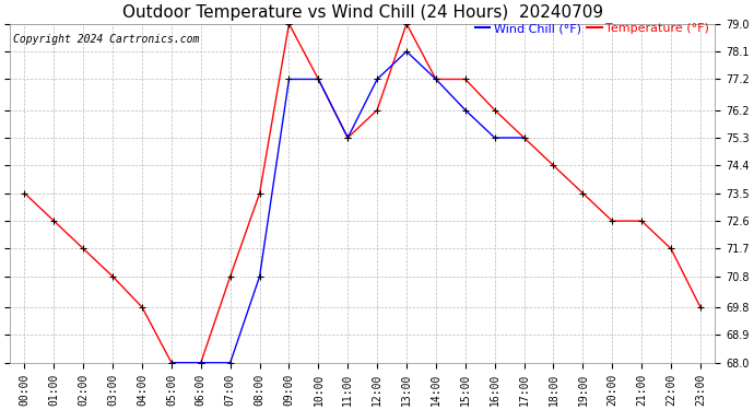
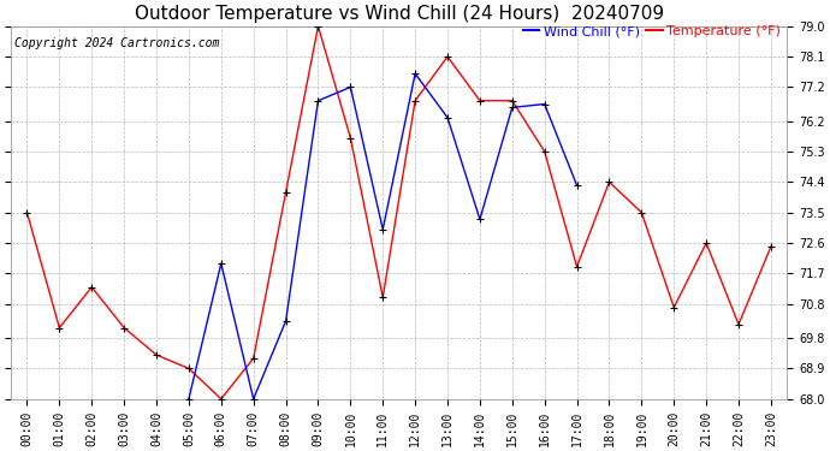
Temperature (°F)/01:00: 72.6 -> 70.1
Temperature (°F)/02:00: 71.7 -> 71.3
Temperature (°F)/03:00: 70.8 -> 70.1
Temperature (°F)/04:00: 69.8 -> 69.3
Temperature (°F)/05:00: 68.0 -> 68.9
Wind Chill (°F)/06:00: 68.0 -> 72.0
Temperature (°F)/07:00: 70.8 -> 69.2
Temperature (°F)/08:00: 73.5 -> 74.1
Wind Chill (°F)/08:00: 70.8 -> 70.3
Wind Chill (°F)/09:00: 77.2 -> 76.8
Temperature (°F)/10:00: 77.2 -> 75.7
Temperature (°F)/11:00: 75.3 -> 71.0
Wind Chill (°F)/11:00: 75.3 -> 73.0
Temperature (°F)/12:00: 76.2 -> 76.8
Wind Chill (°F)/12:00: 77.2 -> 77.6
Temperature (°F)/13:00: 79.0 -> 78.1
Wind Chill (°F)/13:00: 78.1 -> 76.3
Temperature (°F)/14:00: 77.2 -> 76.8
Wind Chill (°F)/14:00: 77.2 -> 73.3
Temperature (°F)/15:00: 77.2 -> 76.8
Wind Chill (°F)/15:00: 76.2 -> 76.6
Temperature (°F)/16:00: 76.2 -> 75.3
Wind Chill (°F)/16:00: 75.3 -> 76.7
Temperature (°F)/17:00: 75.3 -> 71.9
Wind Chill (°F)/17:00: 75.3 -> 74.3
Temperature (°F)/20:00: 72.6 -> 70.7
Temperature (°F)/22:00: 71.7 -> 70.2
Temperature (°F)/23:00: 69.8 -> 72.5
